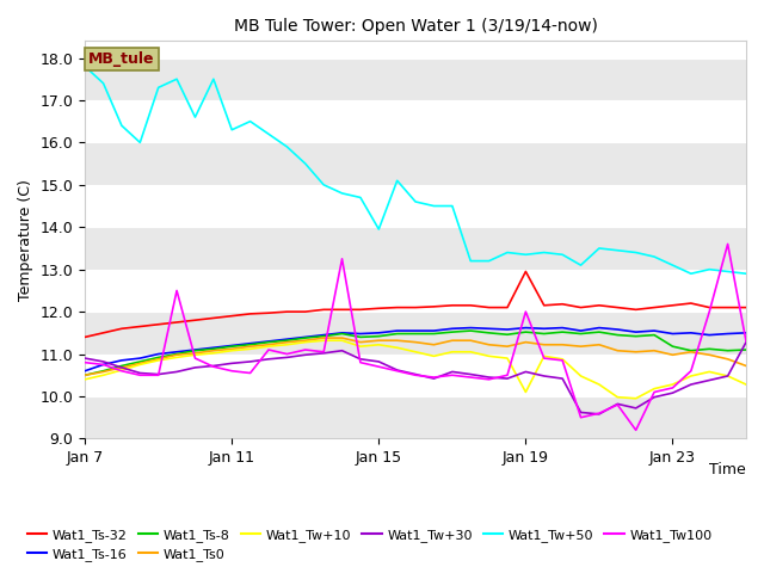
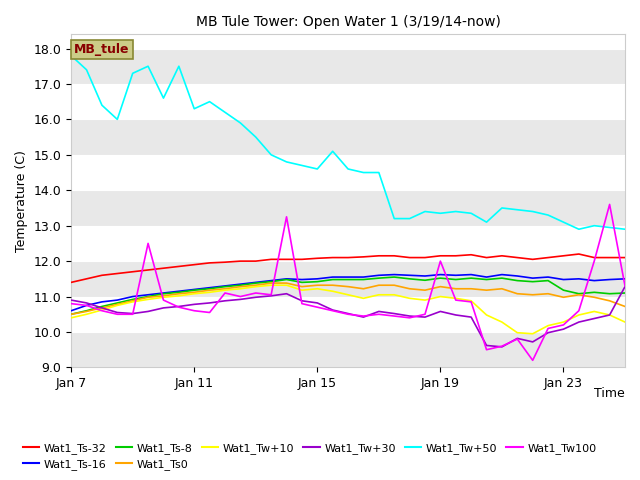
Wat1_Tw+50/Jan 15: 13.95 -> 14.60
Wat1_Ts-32/Jan 19: 12.95 -> 12.15
Wat1_Tw+10/Jan 19: 10.10 -> 11.00
